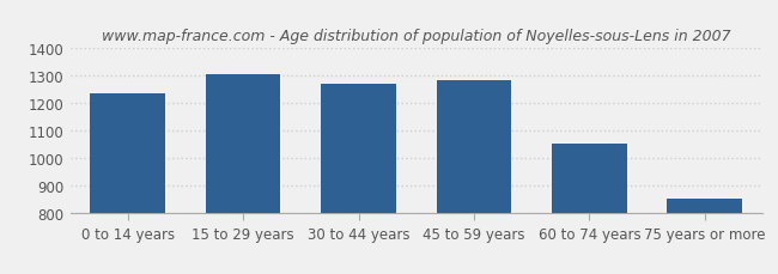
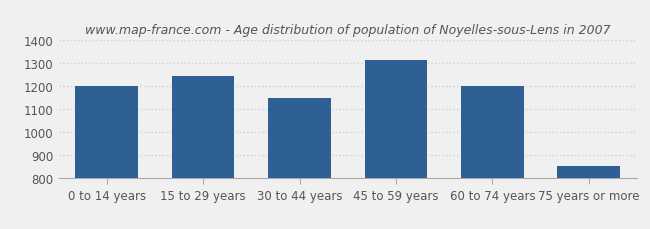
0 to 14 years: 1235 -> 1200
15 to 29 years: 1305 -> 1245
30 to 44 years: 1270 -> 1150
45 to 59 years: 1285 -> 1315
60 to 74 years: 1055 -> 1200
